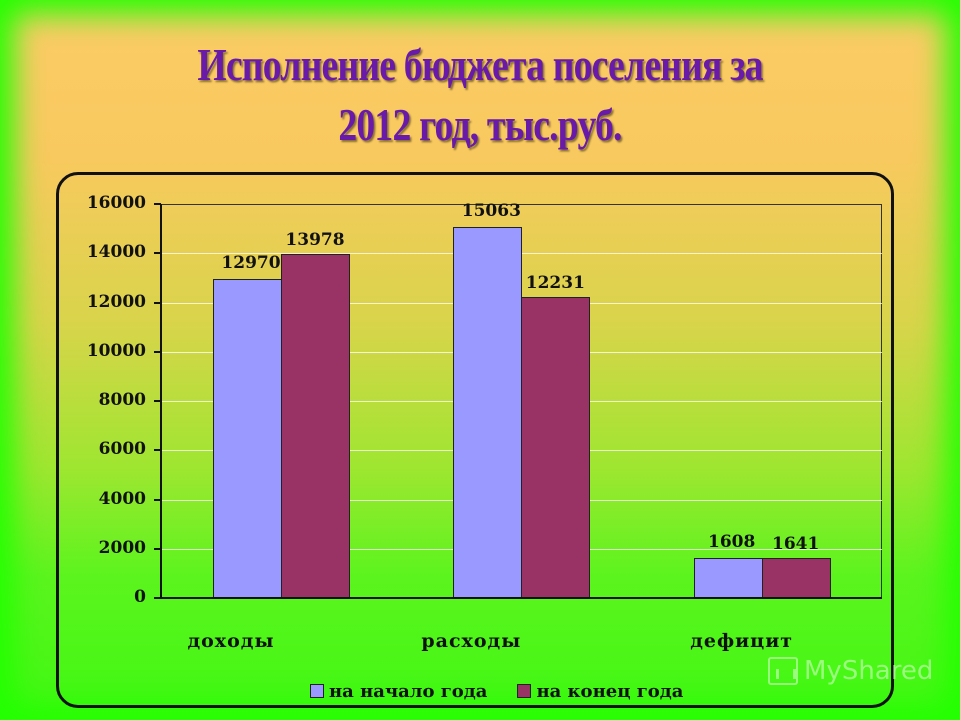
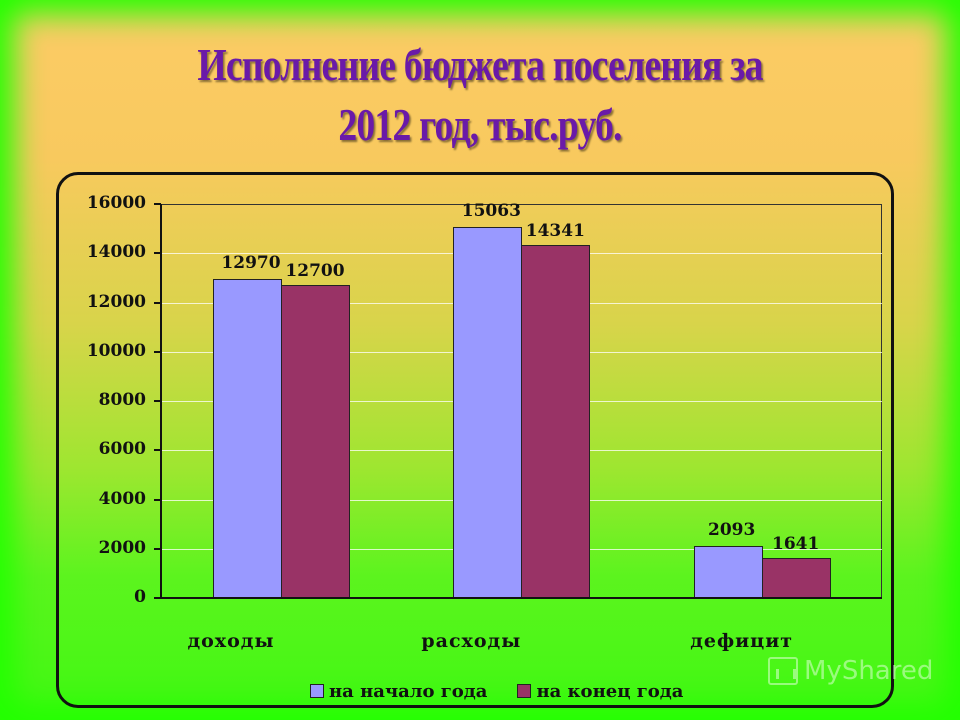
на конец года/доходы: 13978 -> 12700
на конец года/расходы: 12231 -> 14341
на начало года/дефицит: 1608 -> 2093
